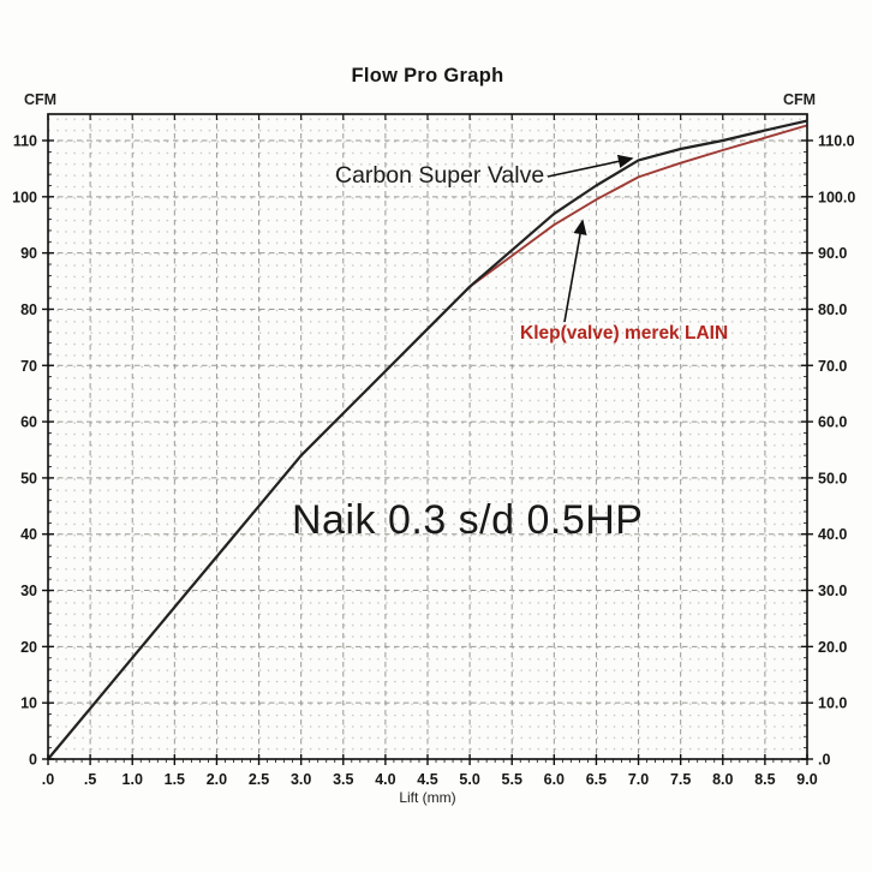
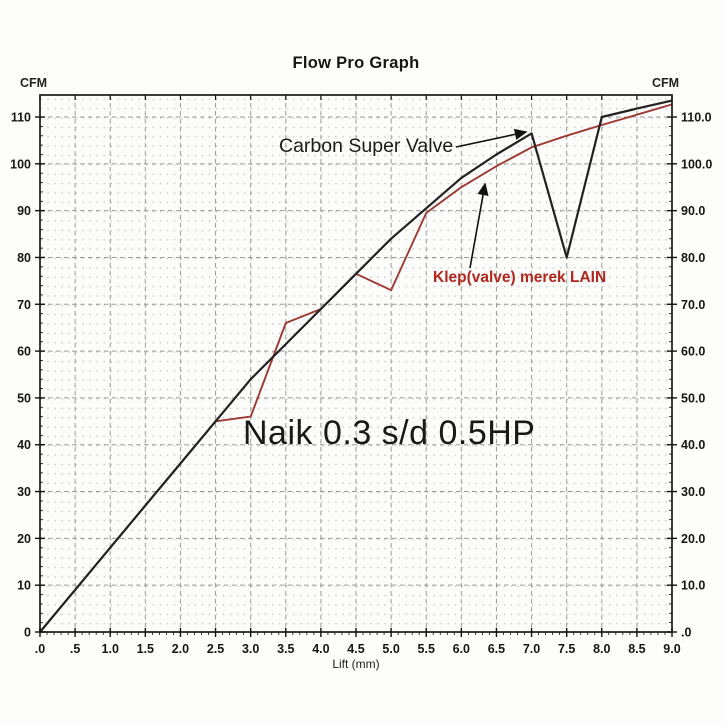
Klep(valve) merek LAIN/3.0: 54 -> 46
Klep(valve) merek LAIN/3.5: 62 -> 66
Klep(valve) merek LAIN/5.0: 84 -> 73
Carbon Super Valve/7.5: 108 -> 80
